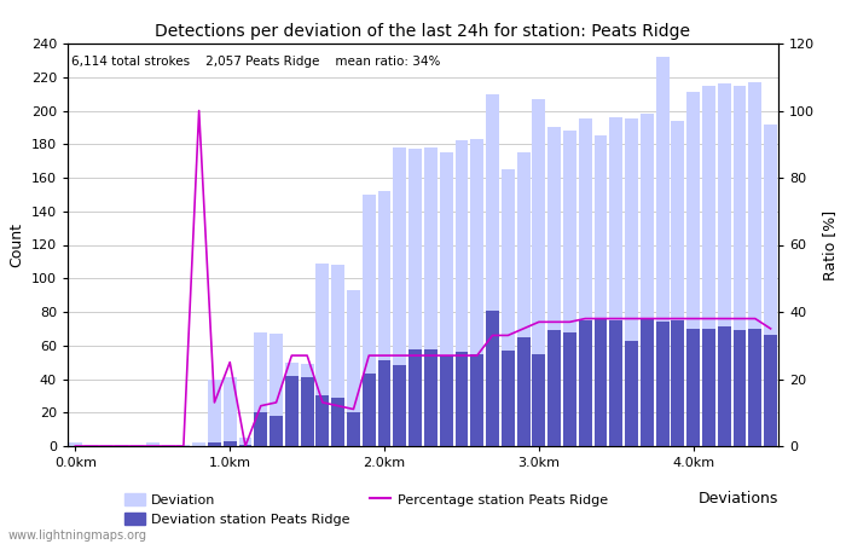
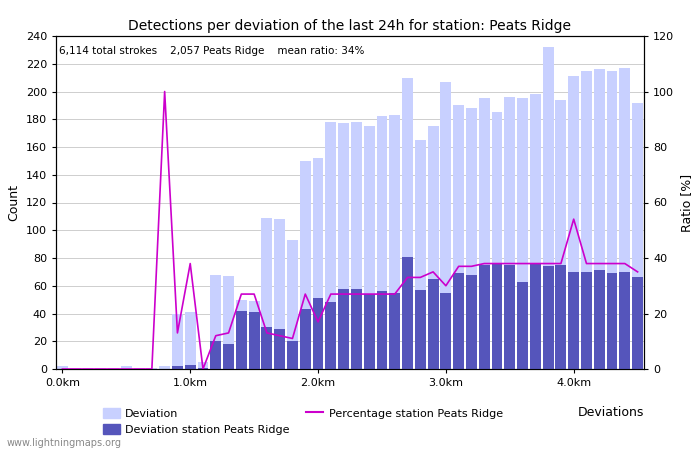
Percentage station Peats Ridge/1.0km: 25 -> 38
Percentage station Peats Ridge/2.0km: 27 -> 17
Percentage station Peats Ridge/3.0km: 37 -> 30
Percentage station Peats Ridge/4.0km: 38 -> 54
